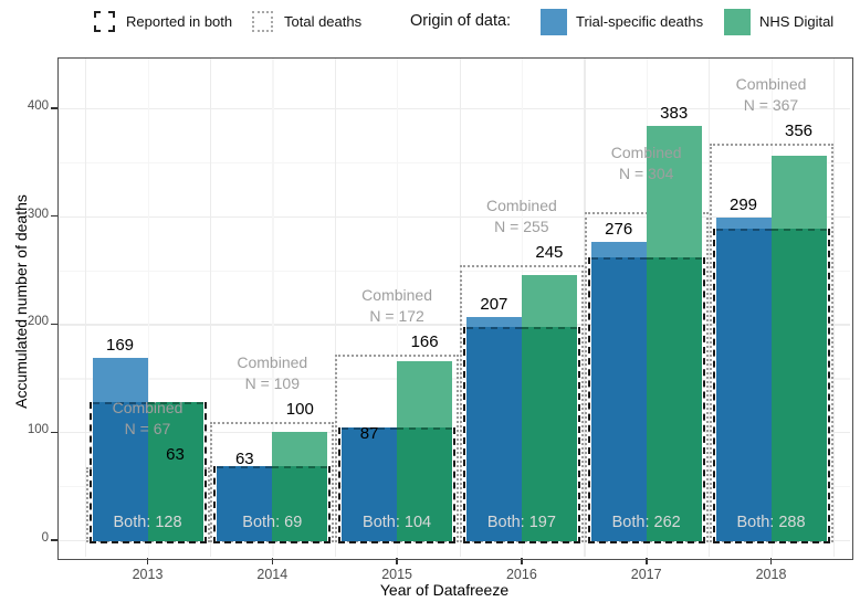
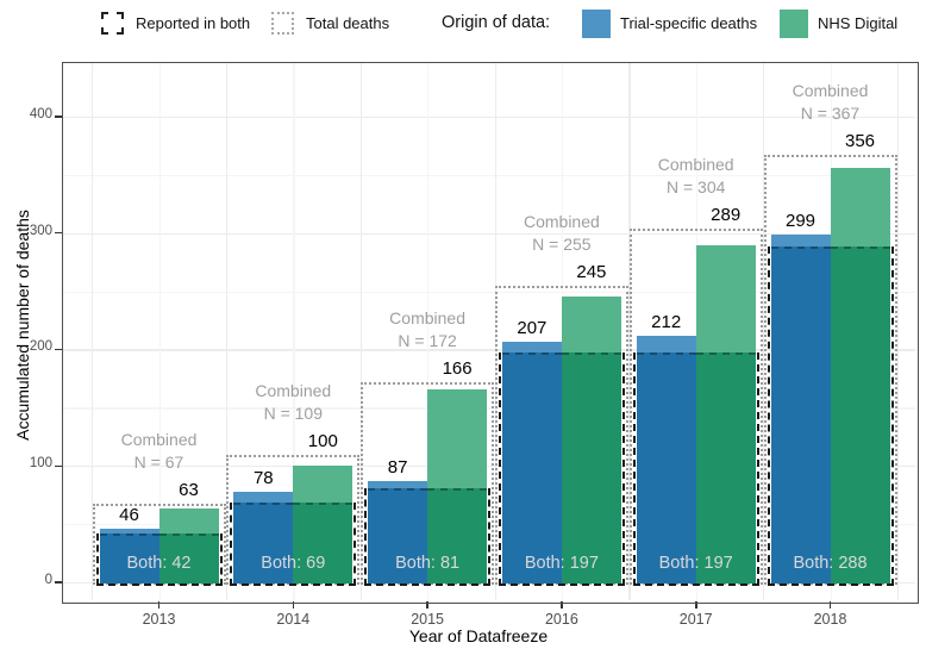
Trial-specific deaths/2013: 169 -> 46
Reported in both/2013: 128 -> 42
Trial-specific deaths/2014: 63 -> 78
Reported in both/2015: 104 -> 81
Trial-specific deaths/2017: 276 -> 212
NHS Digital/2017: 383 -> 289
Reported in both/2017: 262 -> 197
